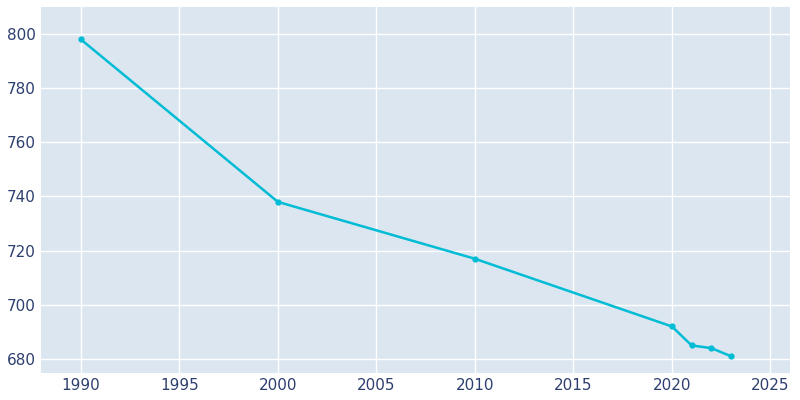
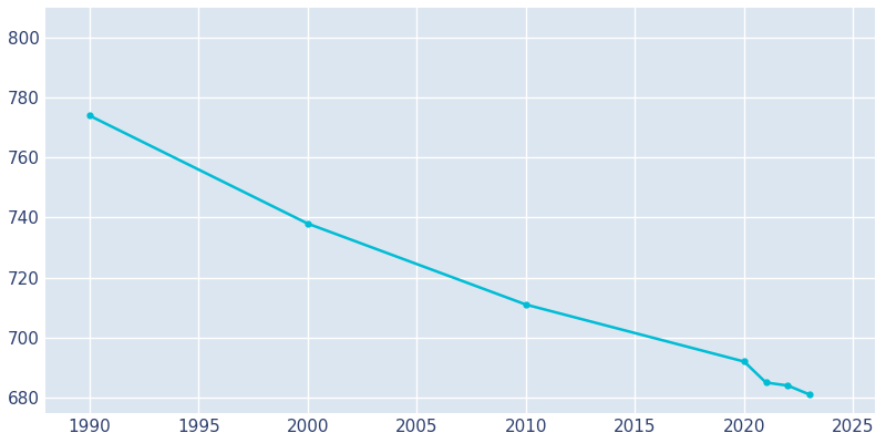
1990: 798 -> 774
2010: 717 -> 711
